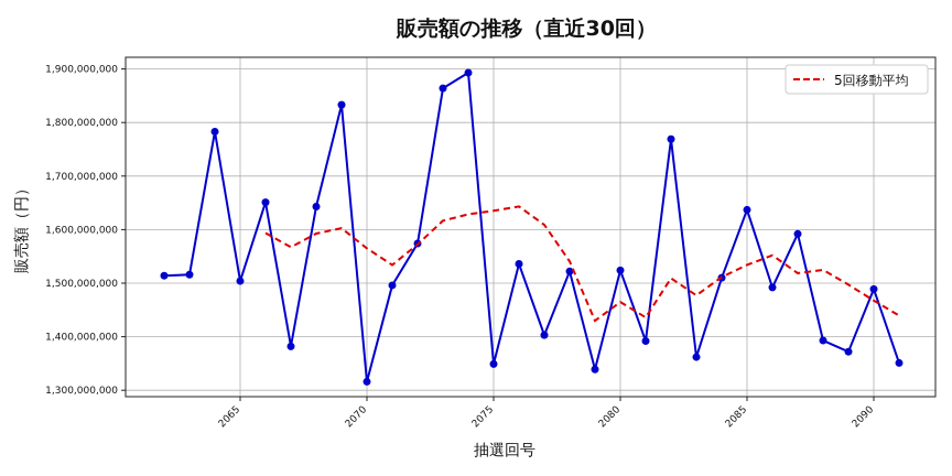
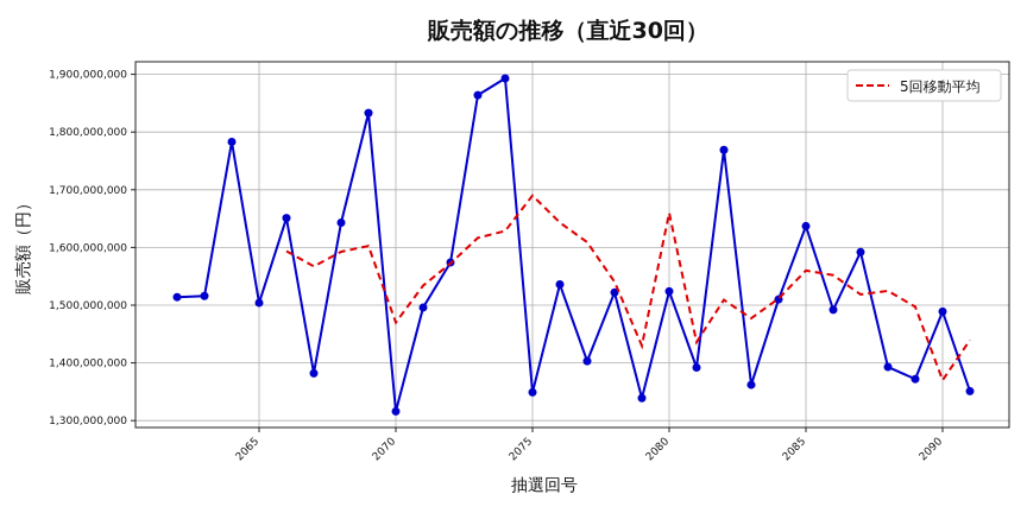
5回移動平均/2070: 1560000000 -> 1470000000
5回移動平均/2075: 1640000000 -> 1690000000
5回移動平均/2080: 1460000000 -> 1660000000
5回移動平均/2085: 1530000000 -> 1560000000
5回移動平均/2090: 1470000000 -> 1370000000
